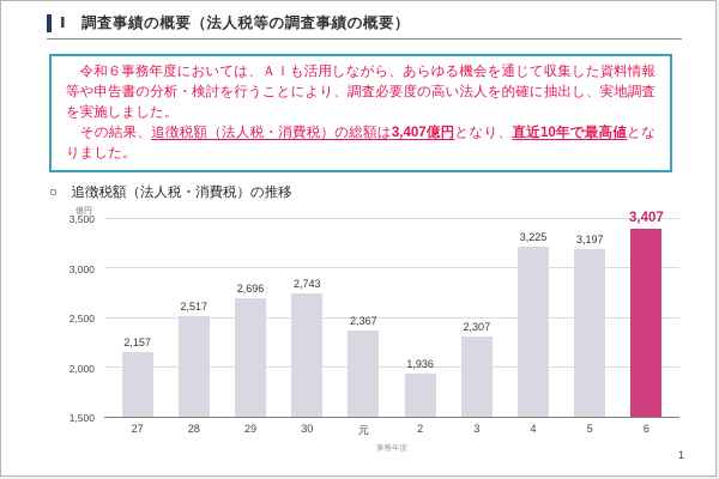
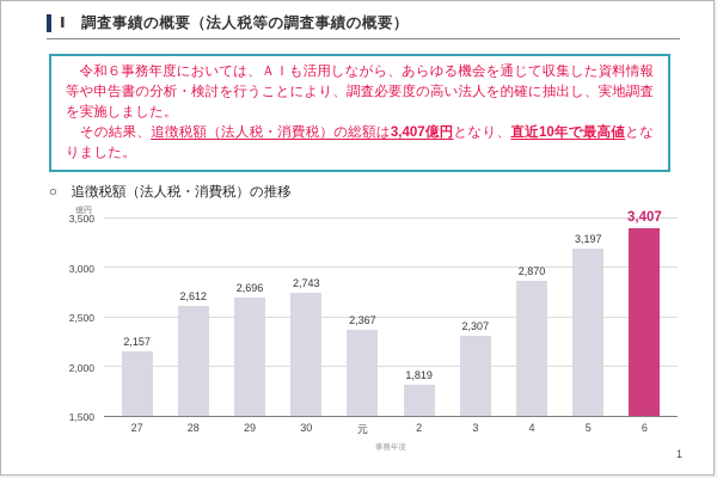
28: 2,517 -> 2,612
2: 1,936 -> 1,819
4: 3,225 -> 2,870
